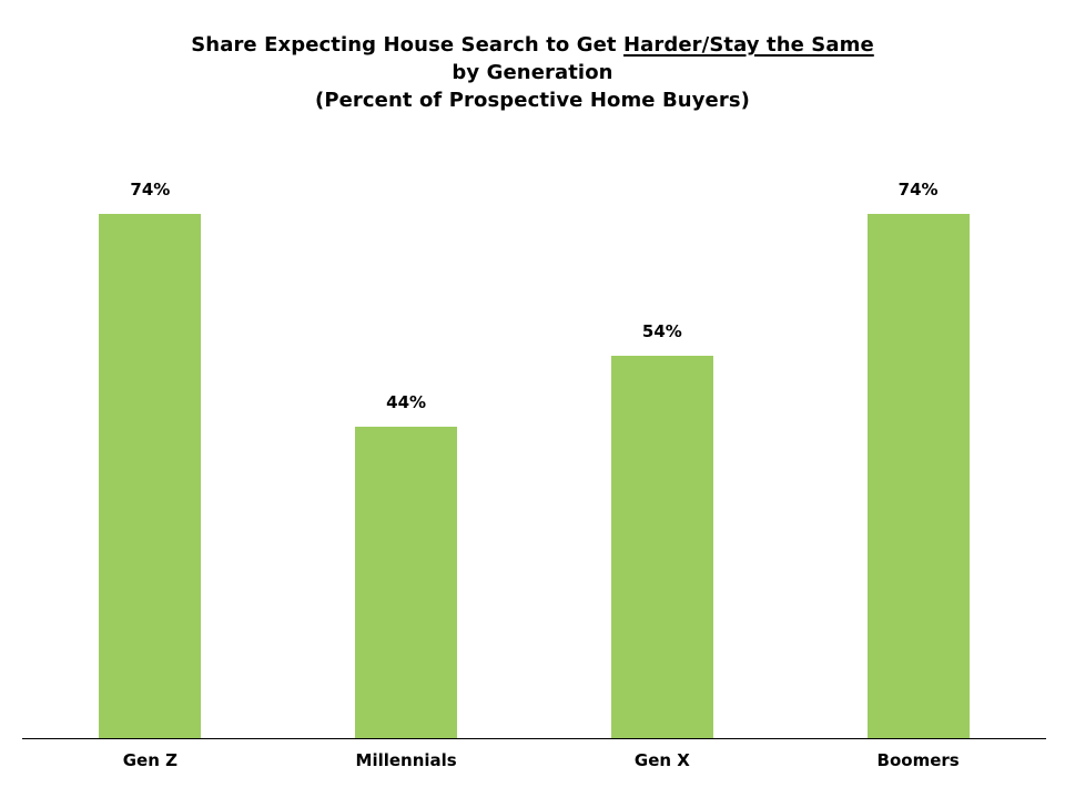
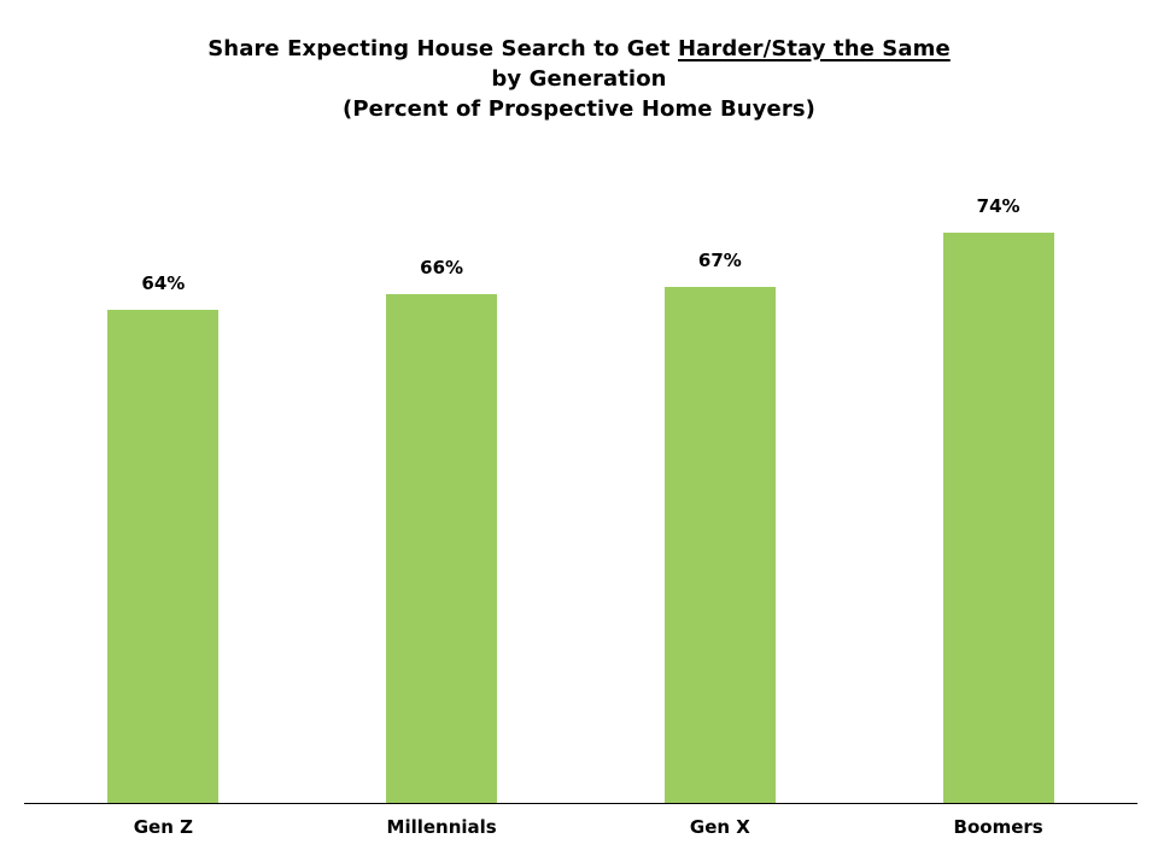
Gen Z: 74% -> 64%
Millennials: 44% -> 66%
Gen X: 54% -> 67%
